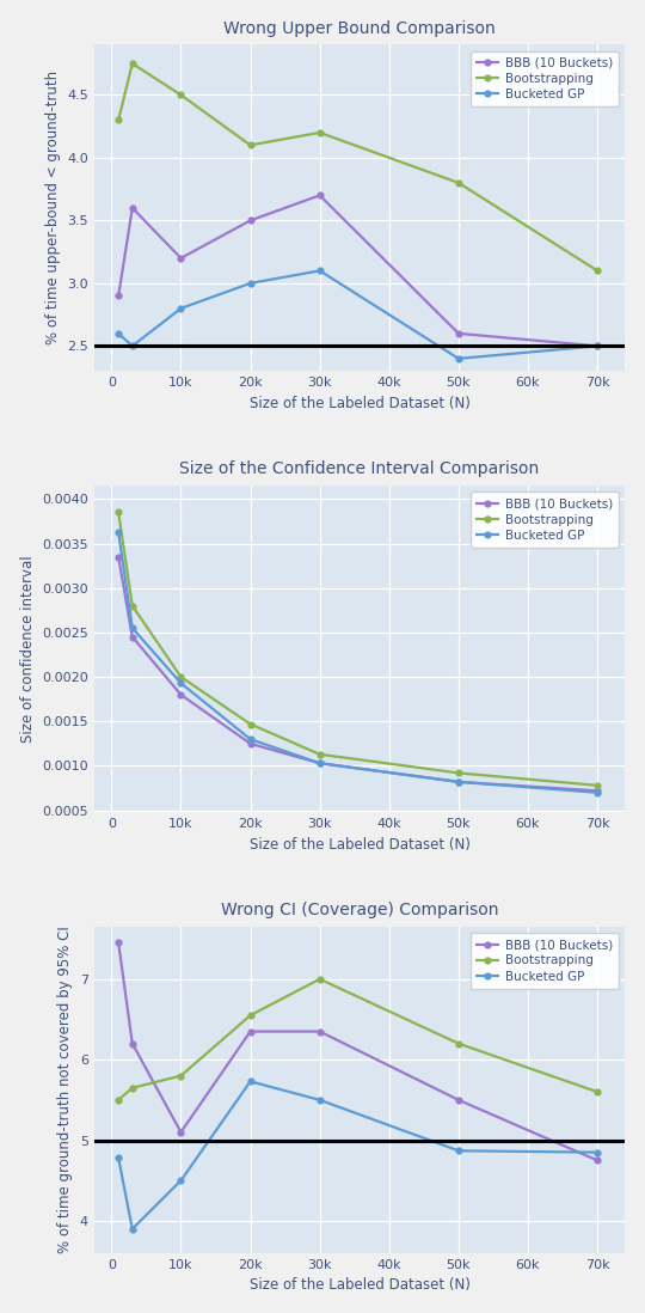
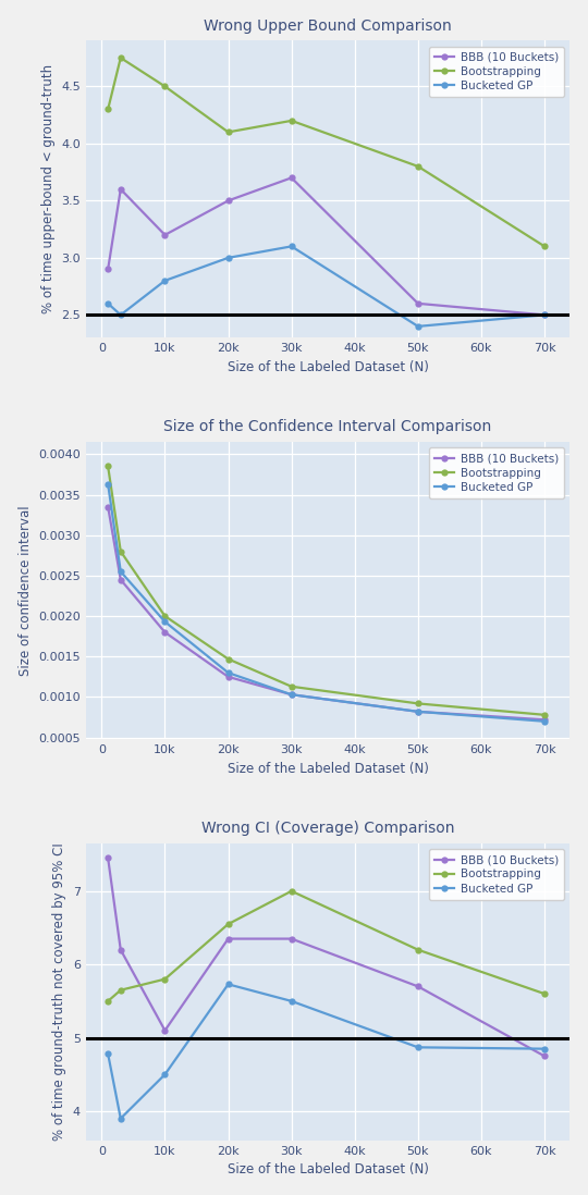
Wrong CI (Coverage) Comparison/BBB (10 Buckets)/50k: 5.50 -> 5.70
